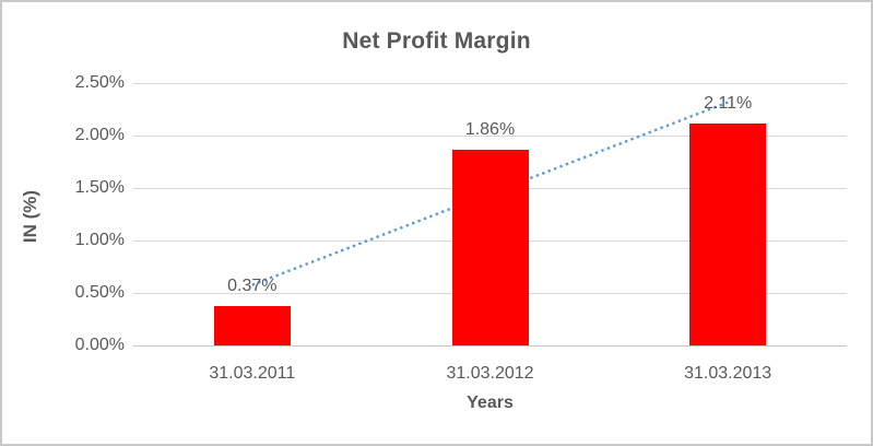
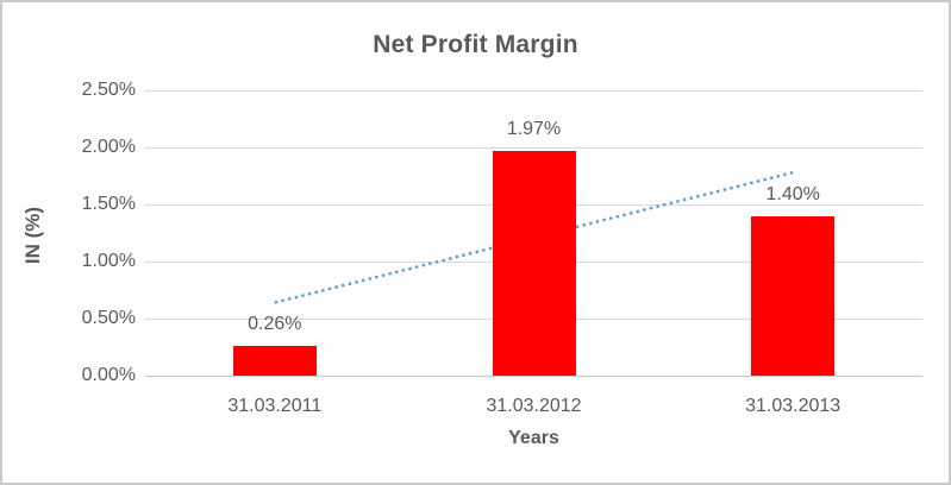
31.03.2011: 0.37% -> 0.26%
31.03.2012: 1.86% -> 1.97%
31.03.2013: 2.11% -> 1.40%
